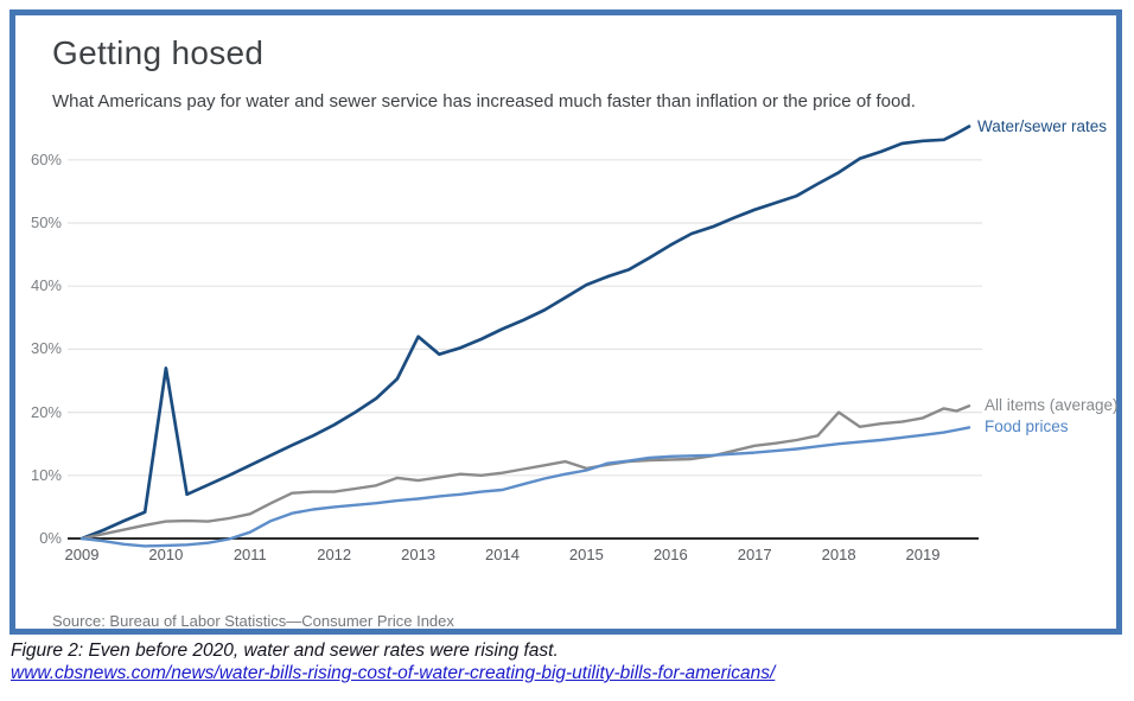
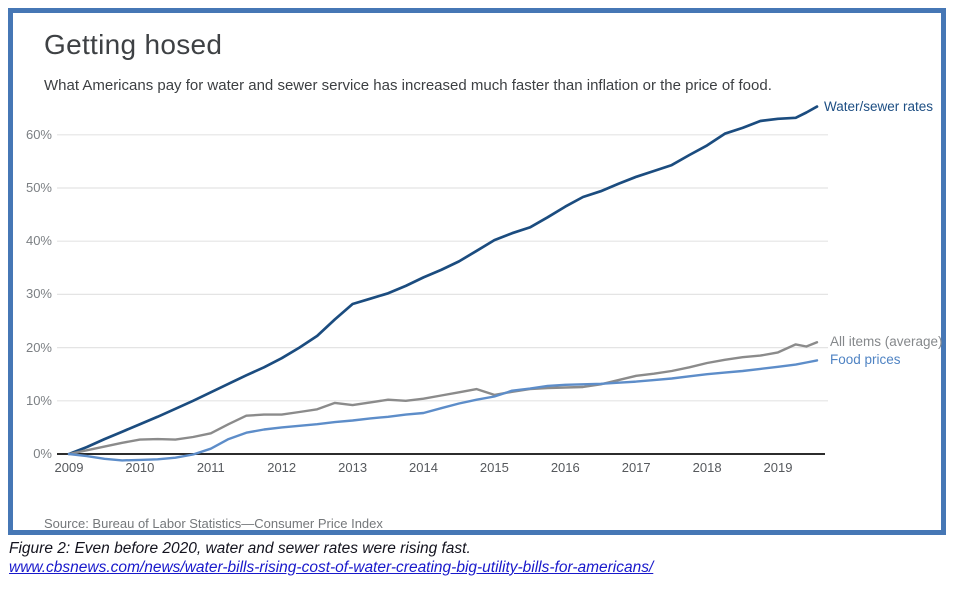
Water/sewer rates/2010: 27% -> 6%
Water/sewer rates/2013: 32% -> 28%
All items (average)/2018: 20% -> 17%
